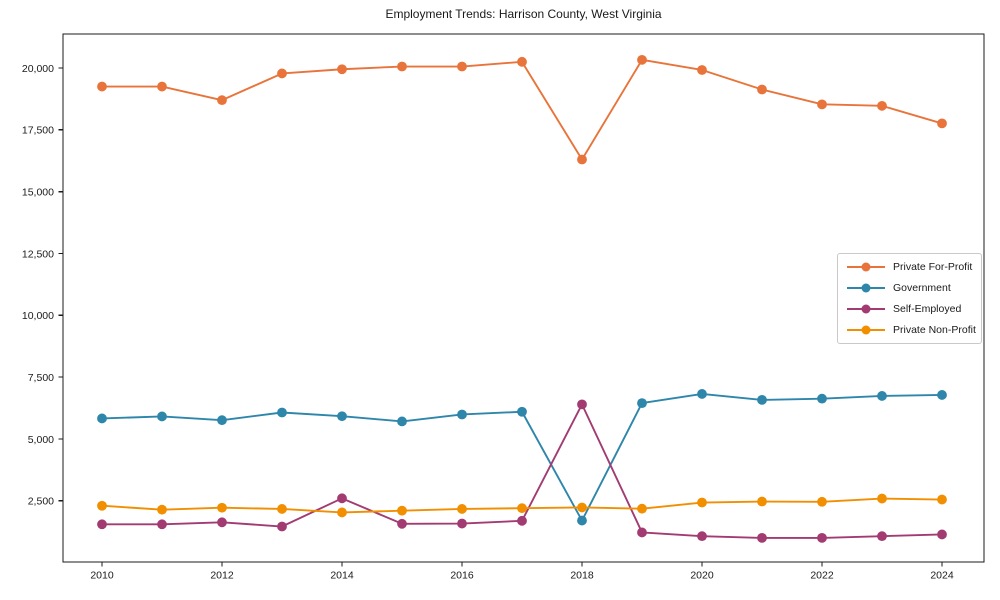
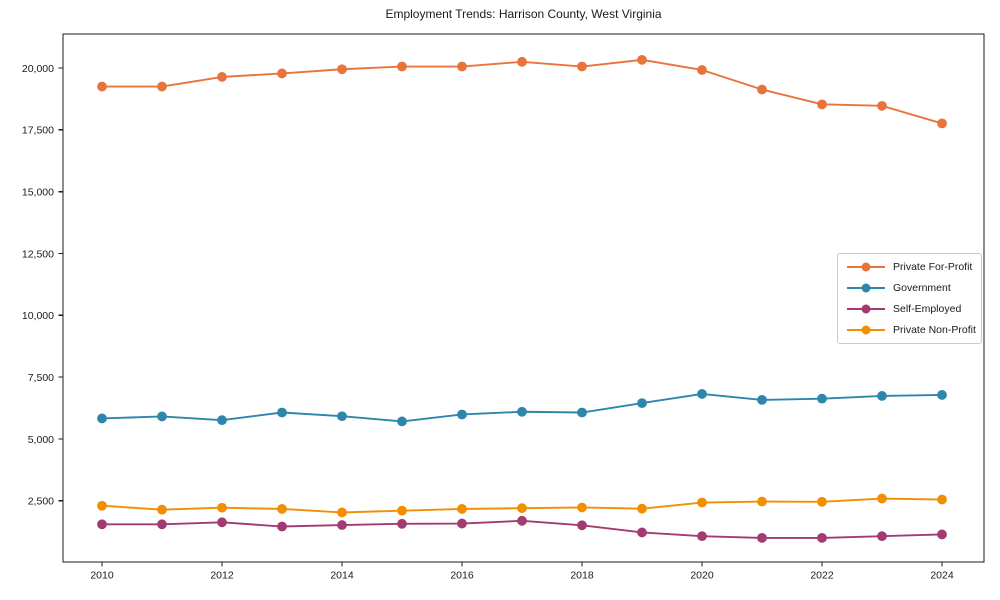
Private For-Profit/2012: 18700 -> 19600
Self-Employed/2014: 2600 -> 1500
Private For-Profit/2018: 16300 -> 20100
Government/2018: 1700 -> 6100
Self-Employed/2018: 6400 -> 1500
